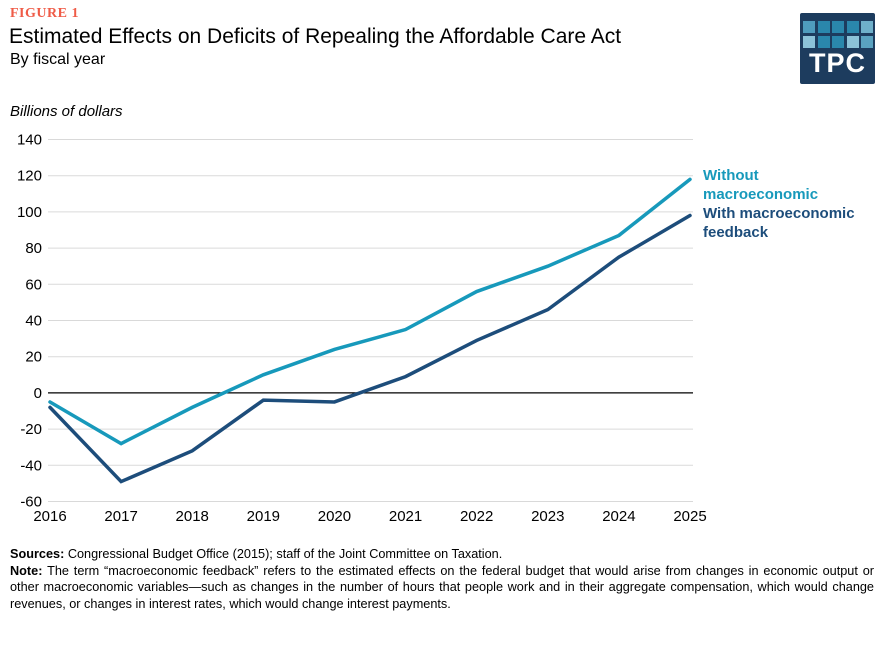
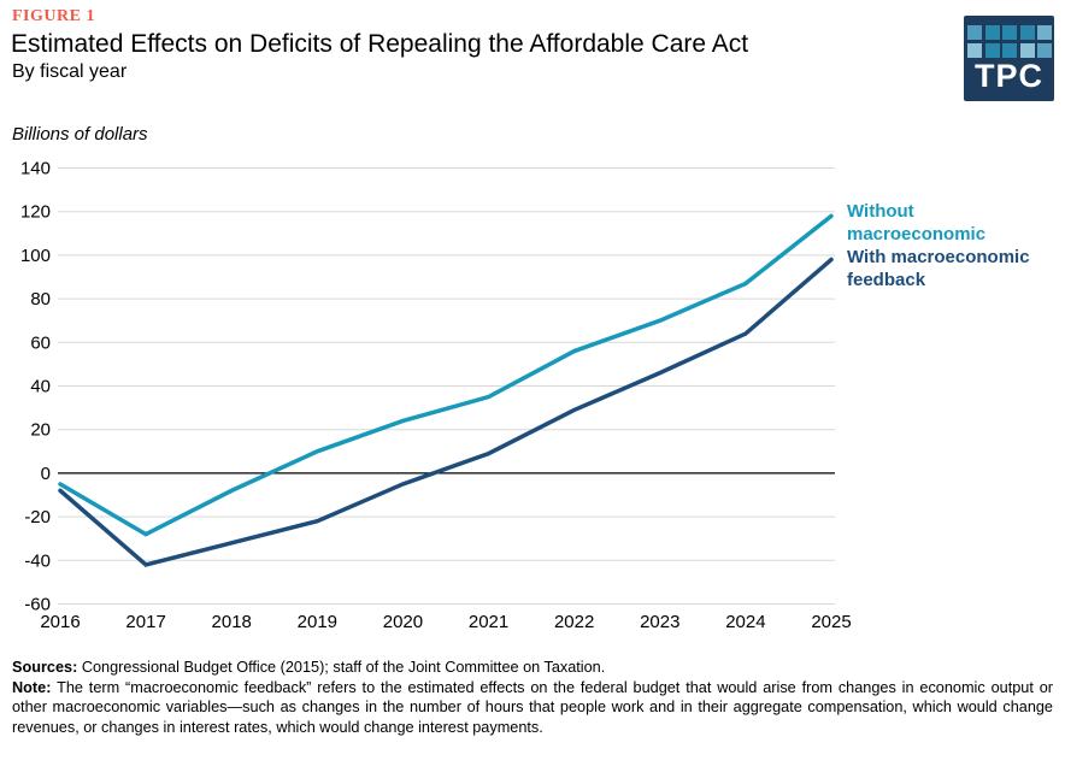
With macroeconomic feedback/2017: -49 -> -42
With macroeconomic feedback/2019: -4 -> -22
With macroeconomic feedback/2024: 75 -> 64
